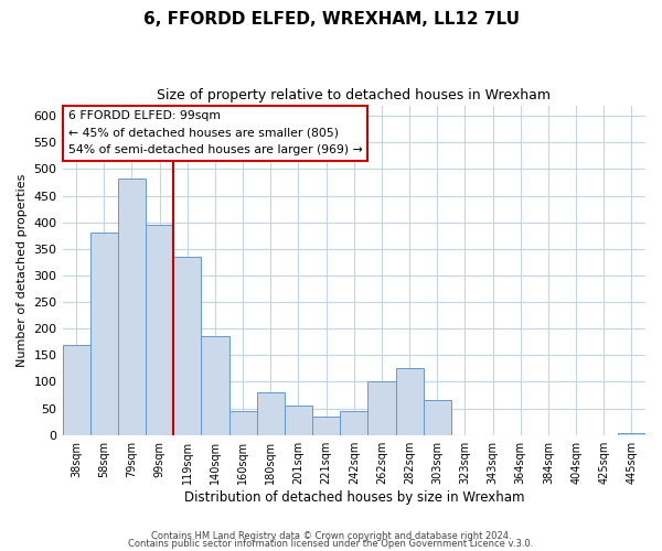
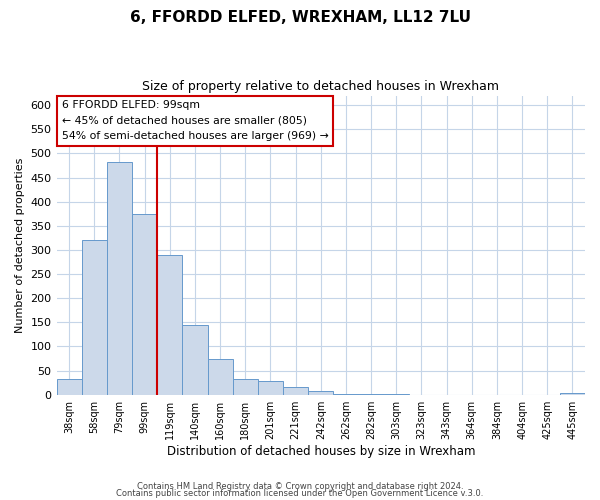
38sqm: 170 -> 32
58sqm: 380 -> 320
99sqm: 395 -> 375
119sqm: 335 -> 290
140sqm: 185 -> 145
160sqm: 45 -> 75
180sqm: 80 -> 32
201sqm: 55 -> 29
221sqm: 35 -> 16
242sqm: 45 -> 7
262sqm: 100 -> 2
282sqm: 125 -> 1
303sqm: 65 -> 1
